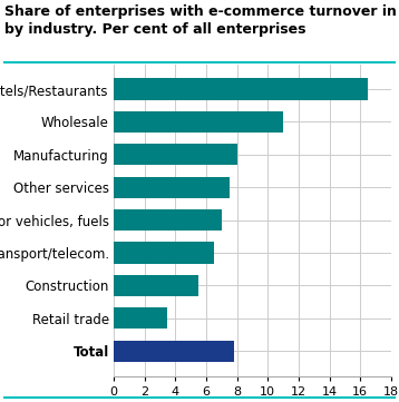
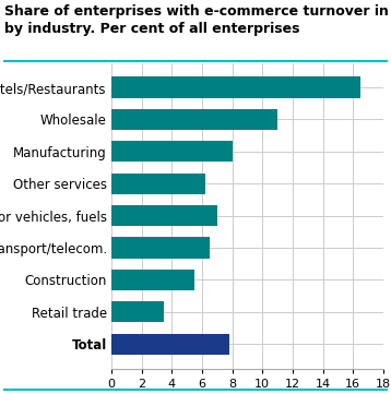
Other services: 7.5 -> 6.2
